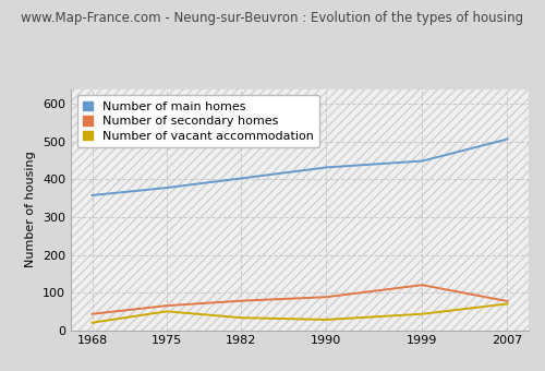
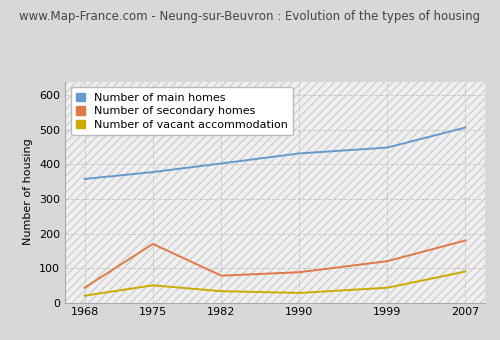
Number of secondary homes/1975: 65 -> 170
Number of secondary homes/2007: 77 -> 180
Number of vacant accommodation/2007: 70 -> 90
